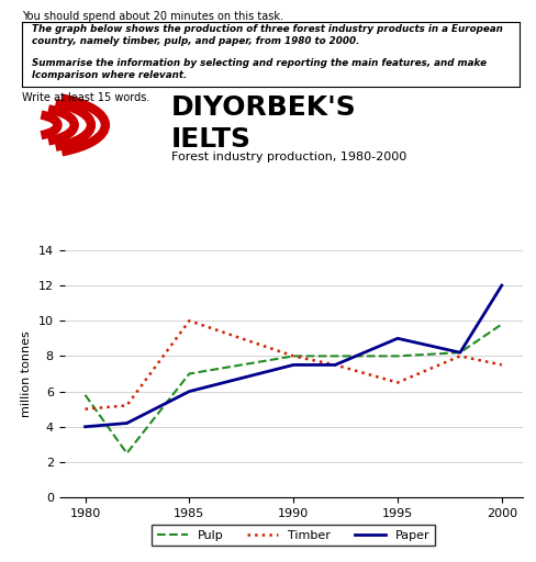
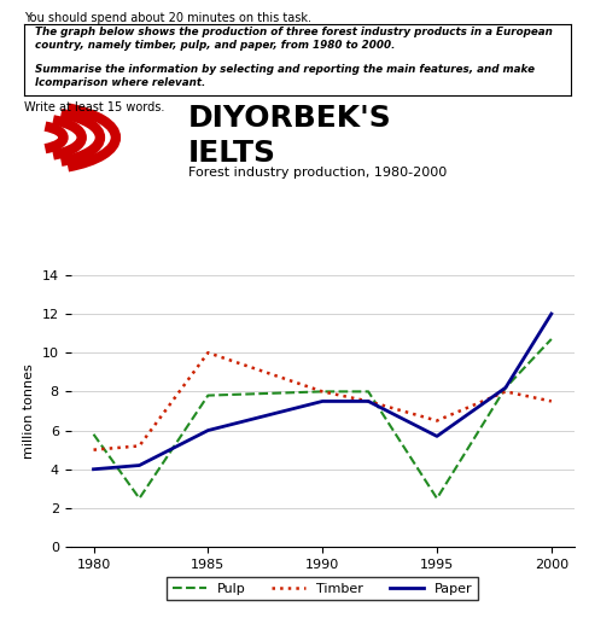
Pulp/1985: 7.0 -> 7.8
Pulp/1995: 8.0 -> 2.5
Paper/1995: 9.0 -> 5.7
Pulp/2000: 9.8 -> 10.7
